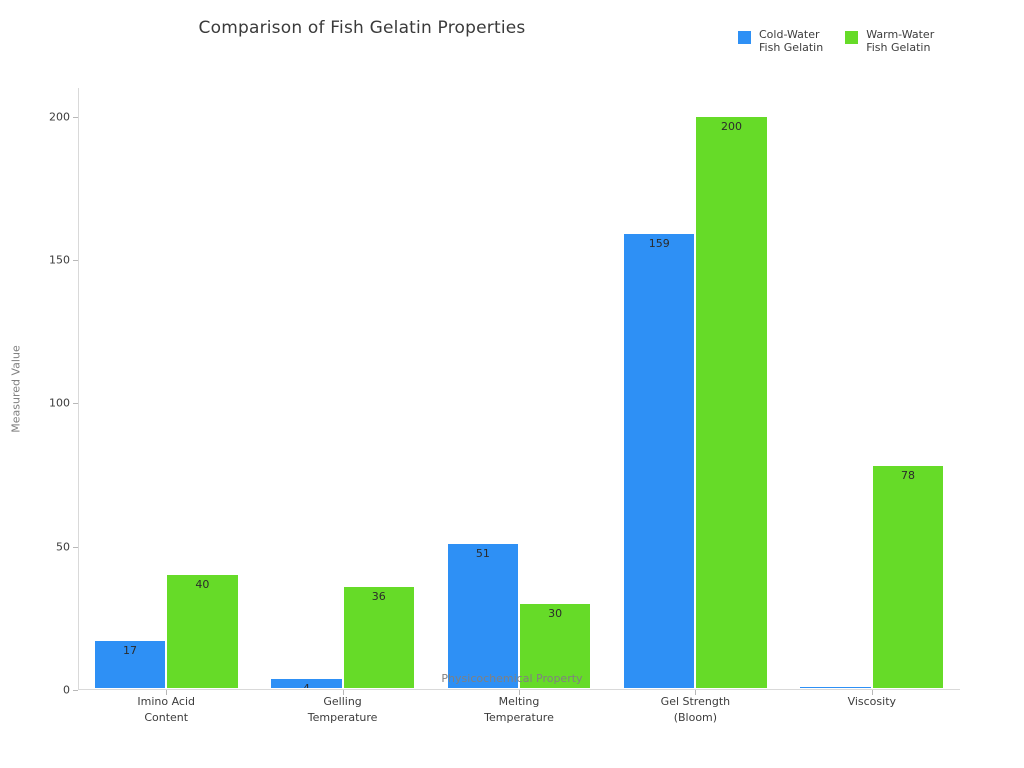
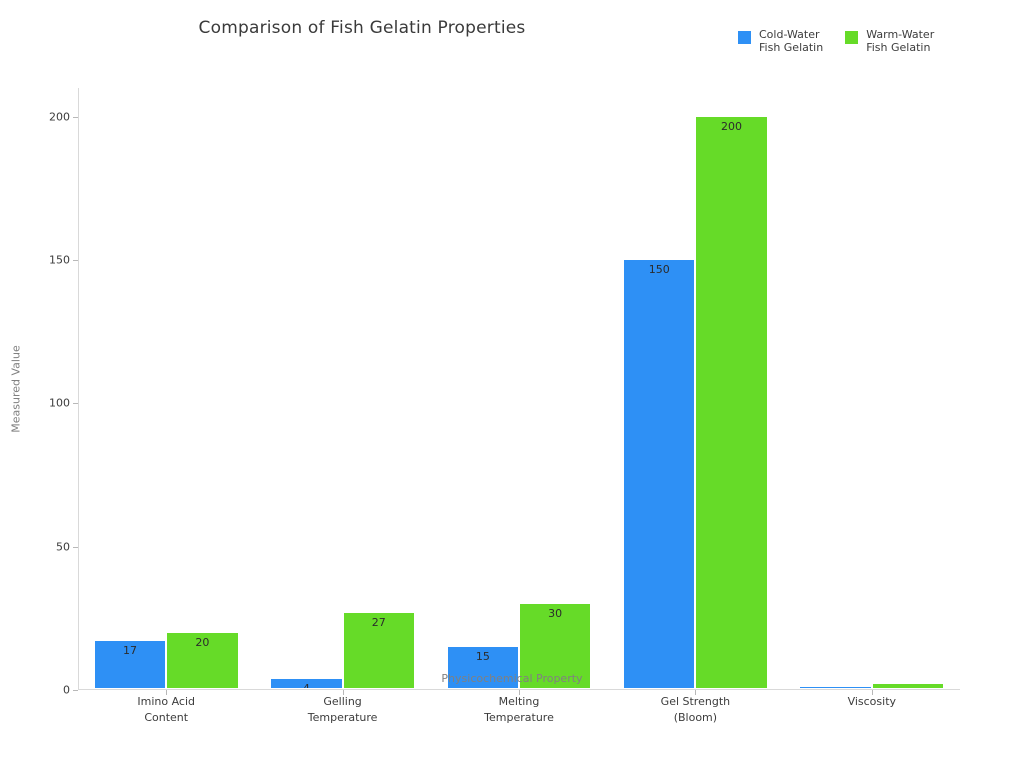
Warm-Water Fish Gelatin/Imino Acid Content: 40 -> 20
Warm-Water Fish Gelatin/Gelling Temperature: 36 -> 27
Cold-Water Fish Gelatin/Melting Temperature: 51 -> 15
Cold-Water Fish Gelatin/Gel Strength (Bloom): 159 -> 150
Warm-Water Fish Gelatin/Viscosity: 78 -> 2
